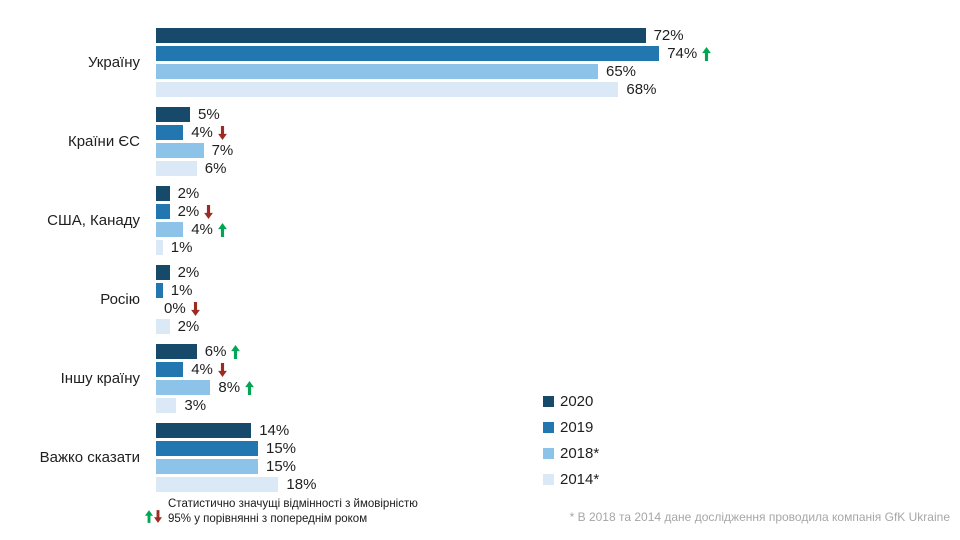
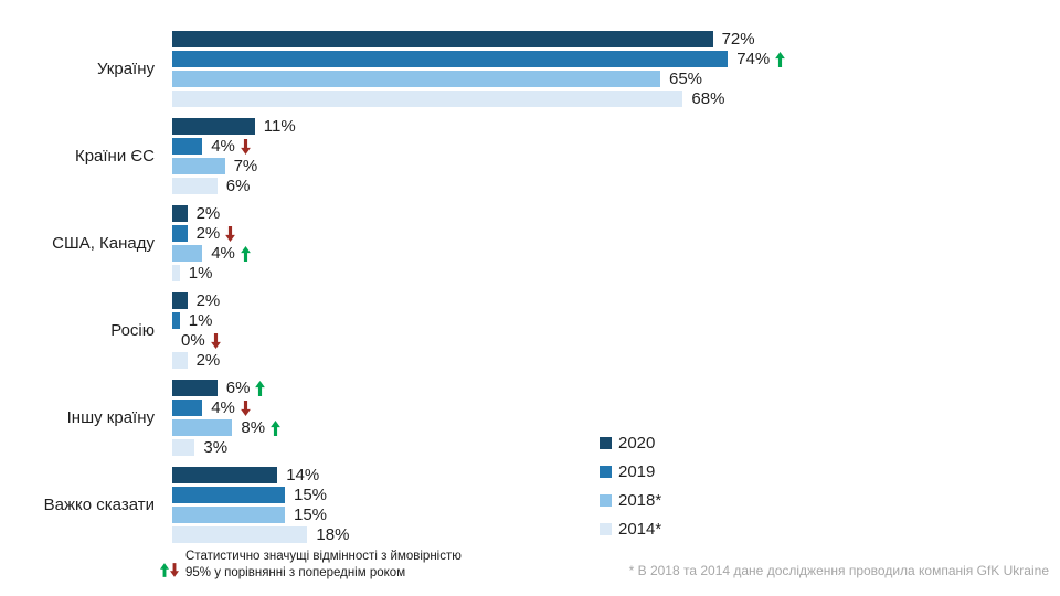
2020/Країни ЄС: 5% -> 11%
